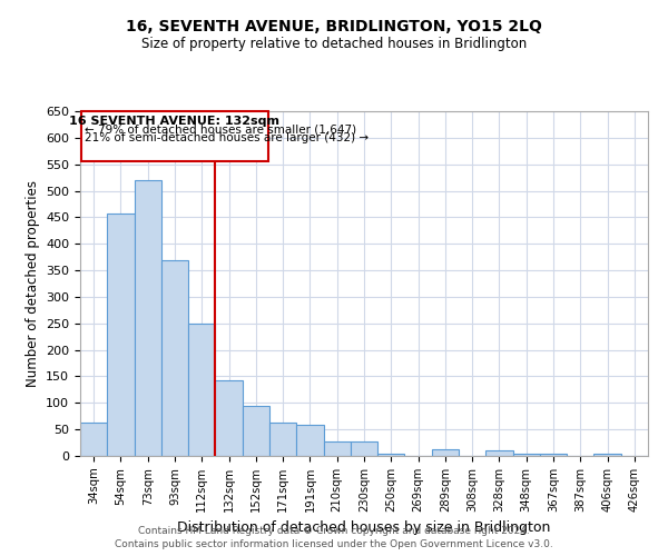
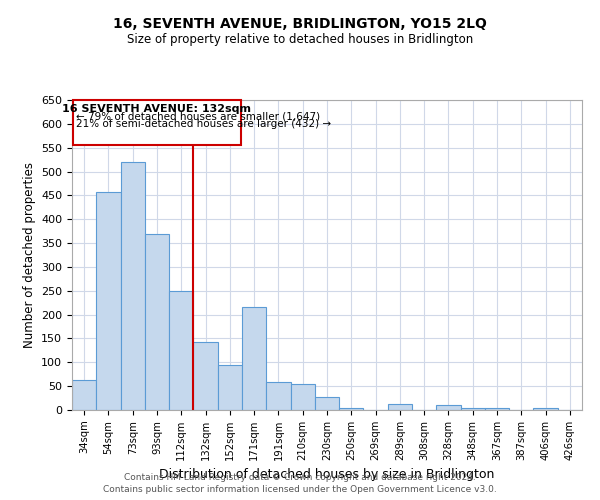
171sqm: 62 -> 215
210sqm: 27 -> 55
